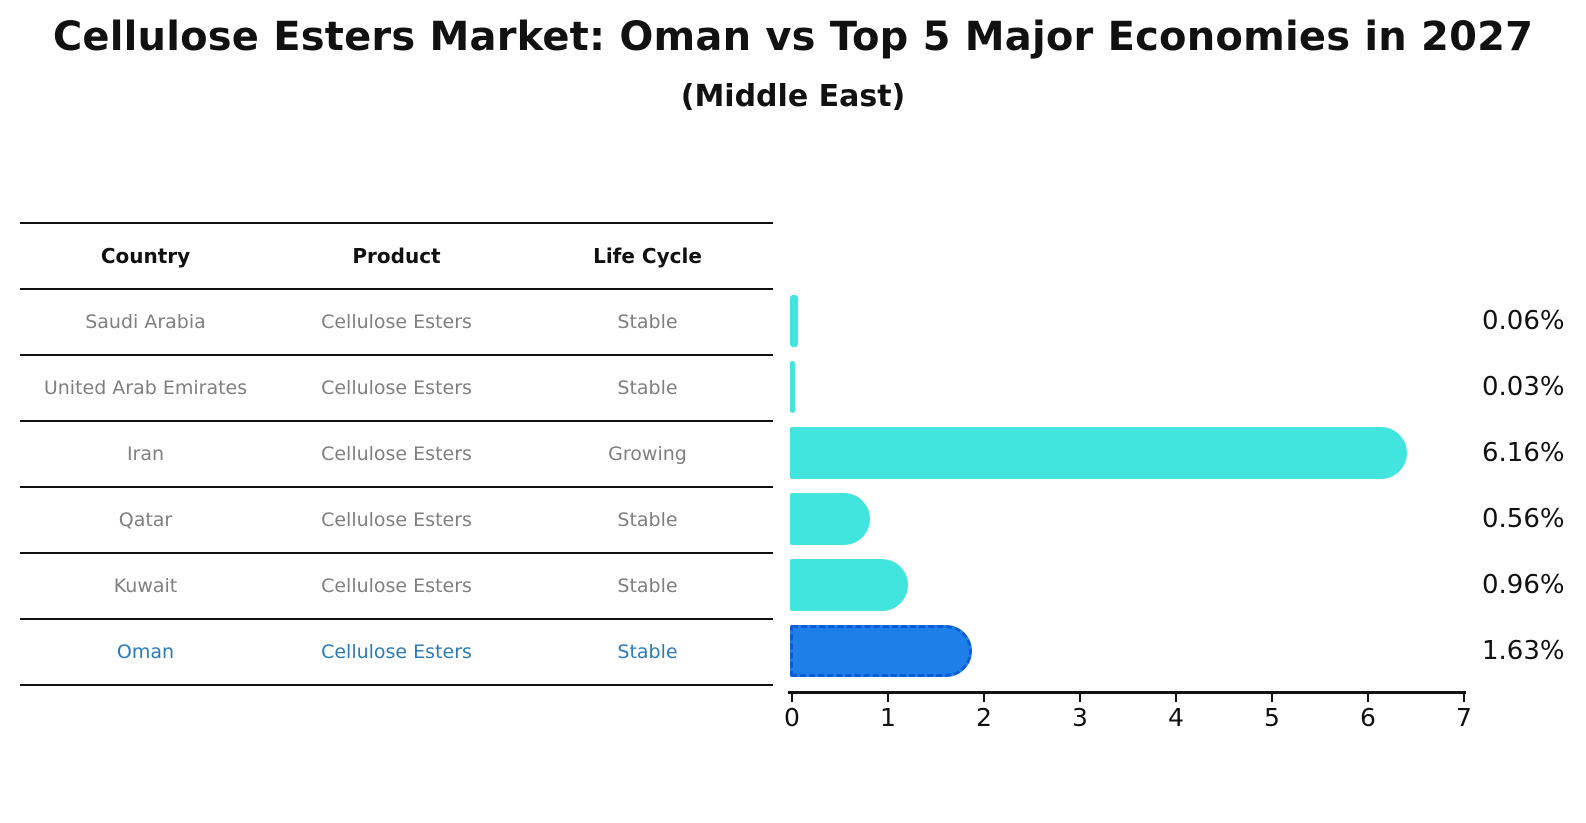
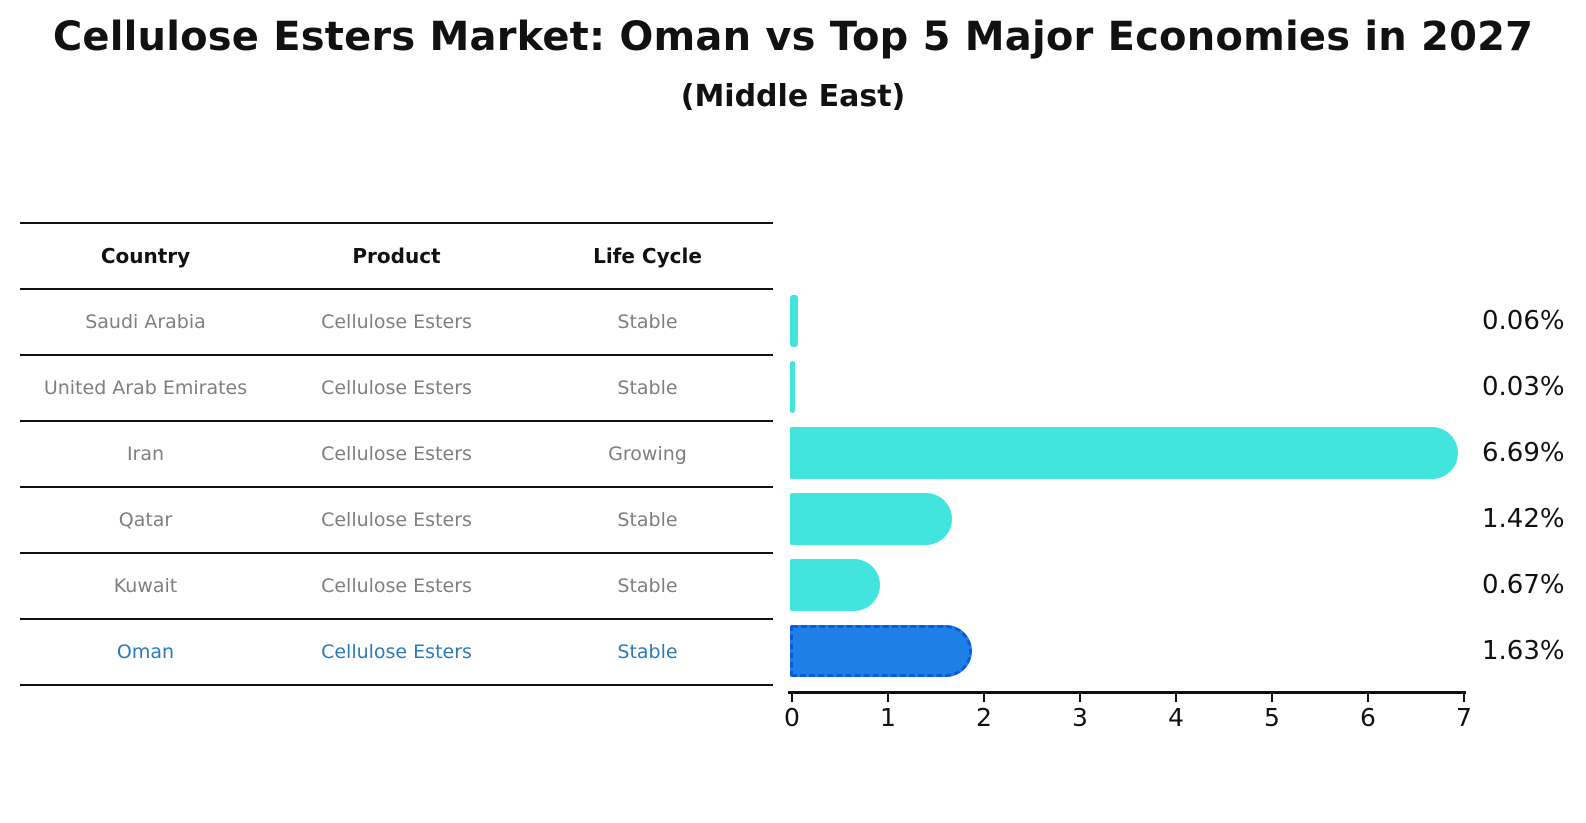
Iran: 6.16% -> 6.69%
Qatar: 0.56% -> 1.42%
Kuwait: 0.96% -> 0.67%
